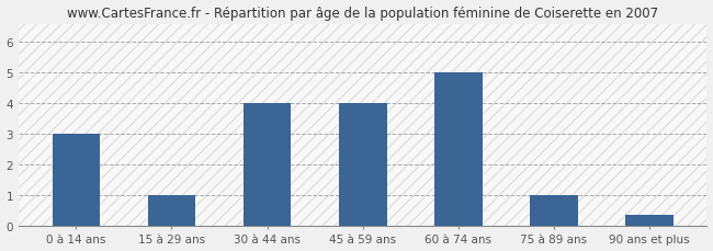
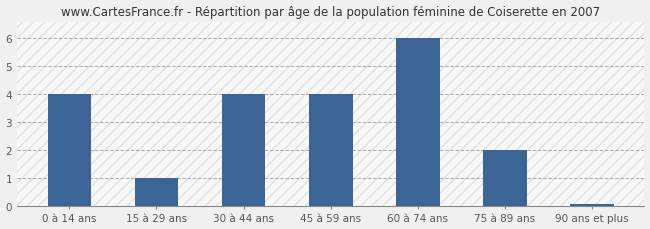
0 à 14 ans: 3.00 -> 4.00
60 à 74 ans: 5.00 -> 6.00
75 à 89 ans: 1.00 -> 2.00
90 ans et plus: 0.35 -> 0.07
